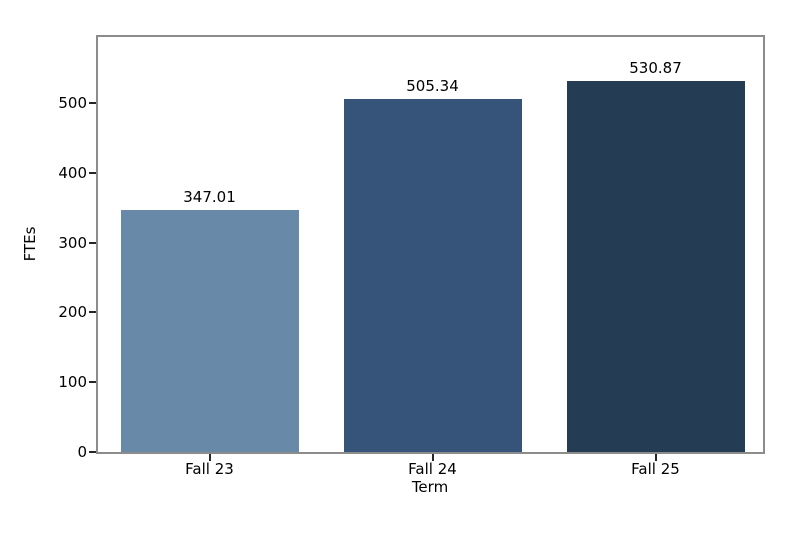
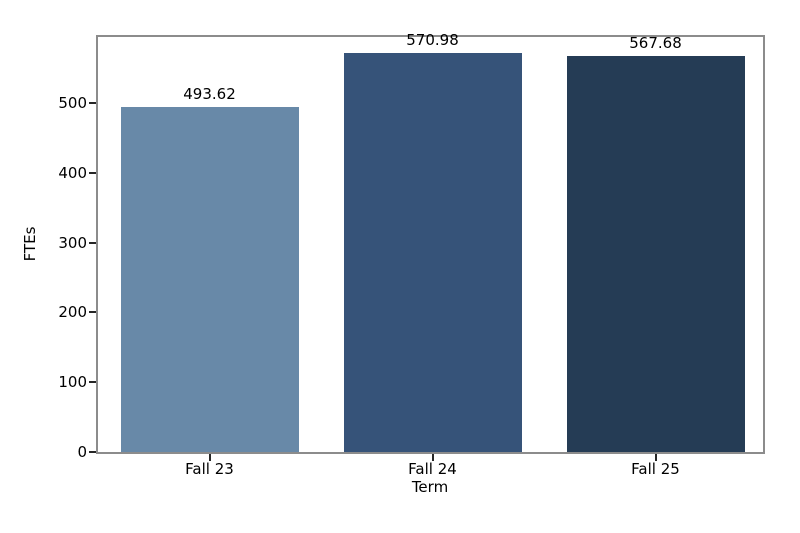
Fall 23: 347.01 -> 493.62
Fall 24: 505.34 -> 570.98
Fall 25: 530.87 -> 567.68
